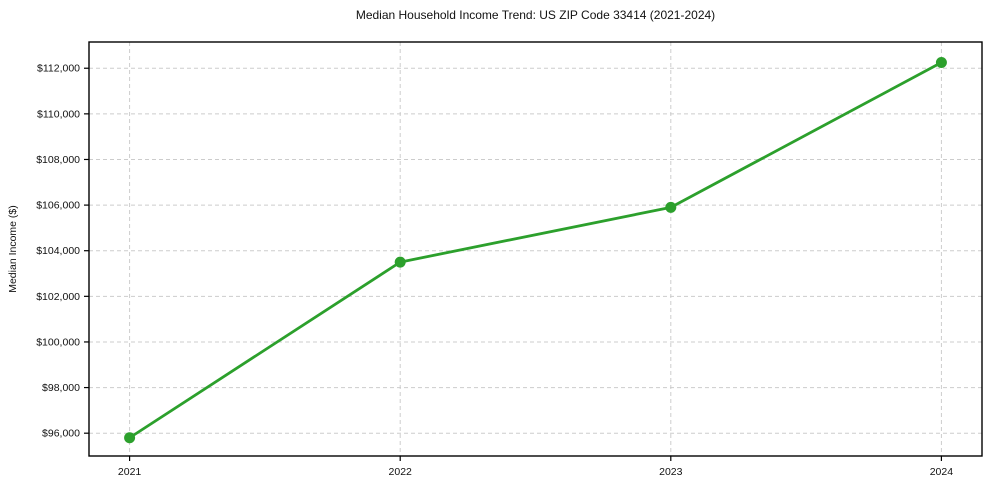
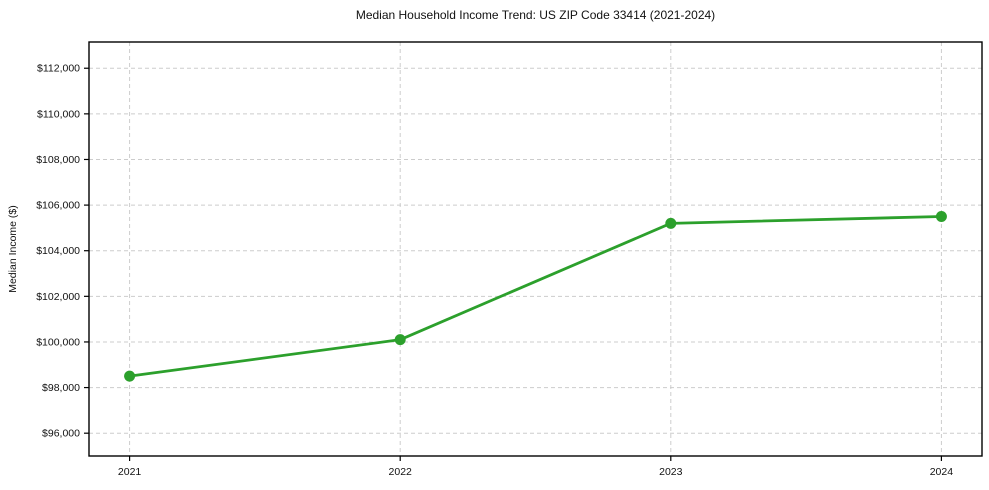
2021: $95800 -> $98500
2022: $103500 -> $100100
2023: $105900 -> $105200
2024: $112200 -> $105500
